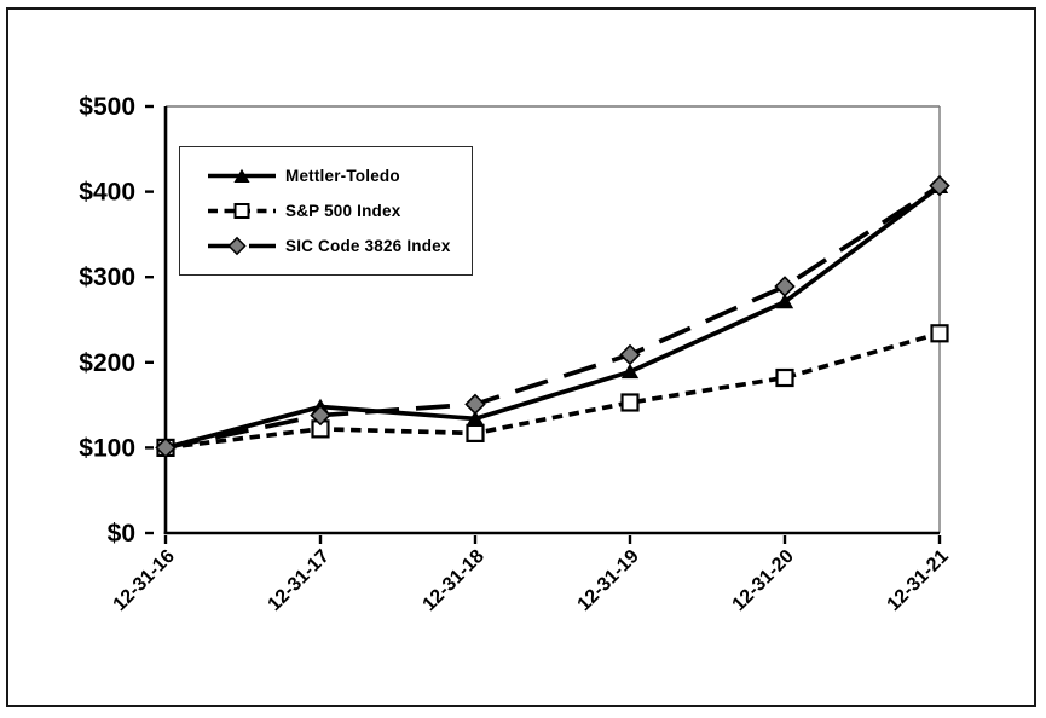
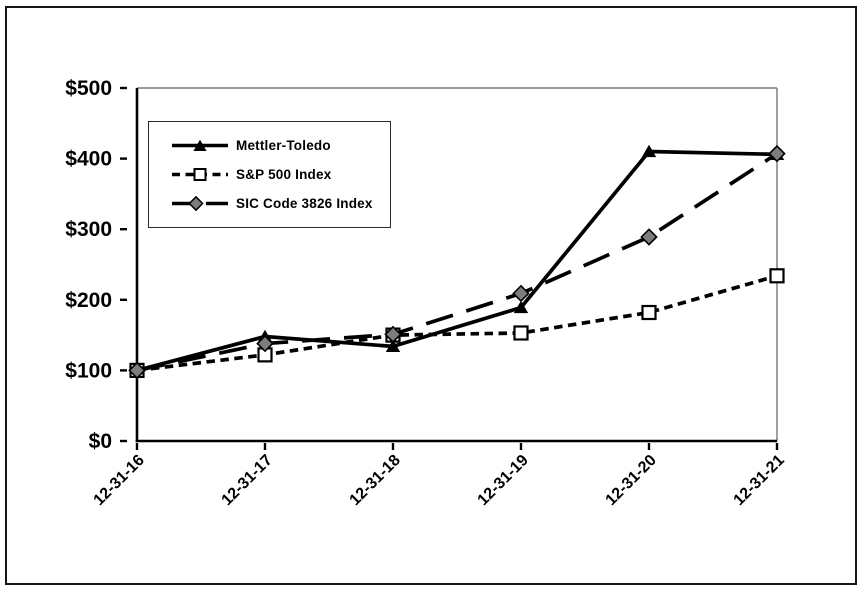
S&P 500 Index/12-31-18: $120 -> $150
Mettler-Toledo/12-31-20: $270 -> $410
